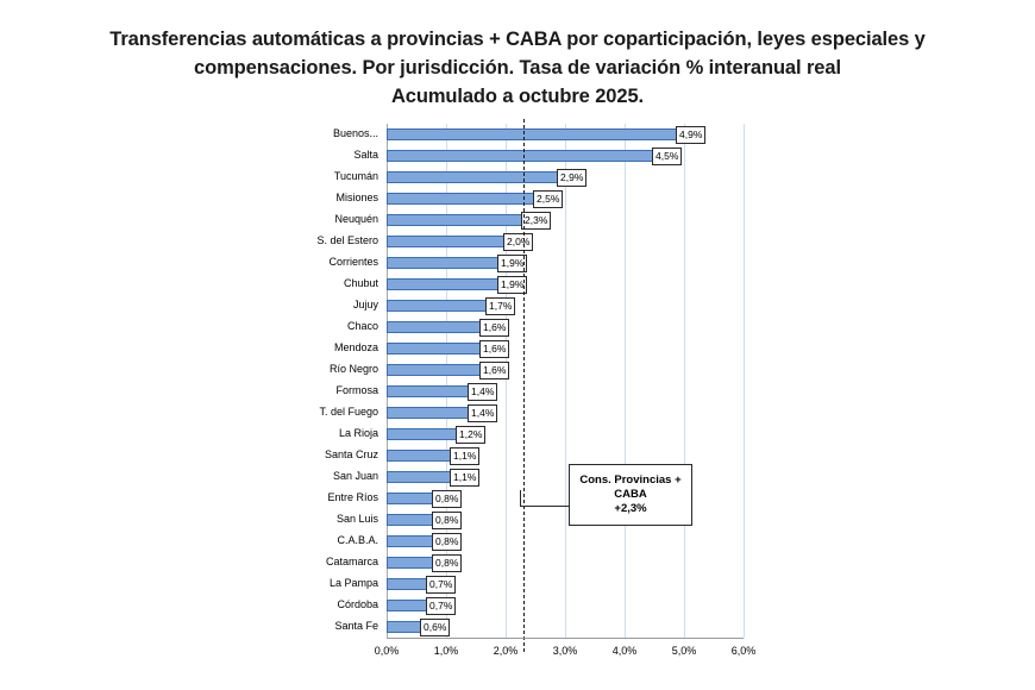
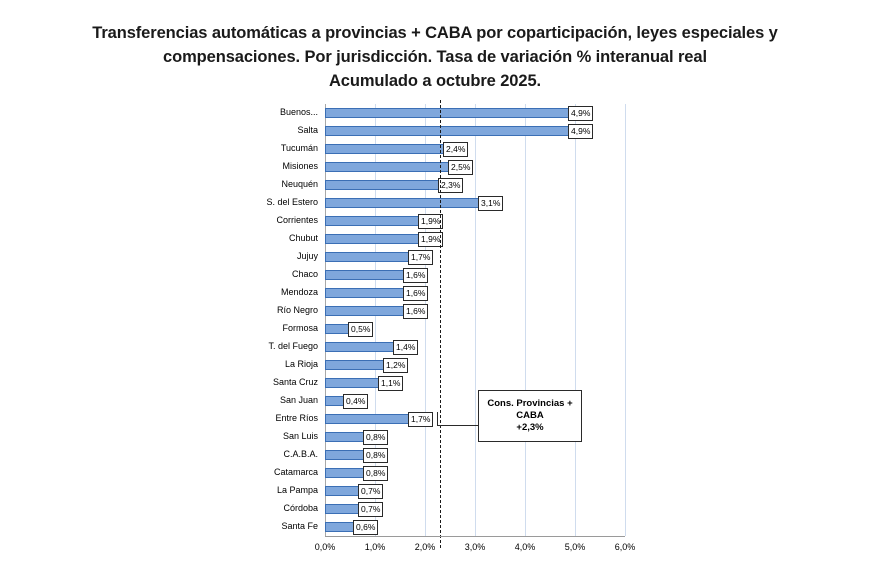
Salta: 4,5% -> 4,9%
Tucumán: 2,9% -> 2,4%
S. del Estero: 2,0% -> 3,1%
Formosa: 1,4% -> 0,5%
San Juan: 1,1% -> 0,4%
Entre Ríos: 0,8% -> 1,7%
